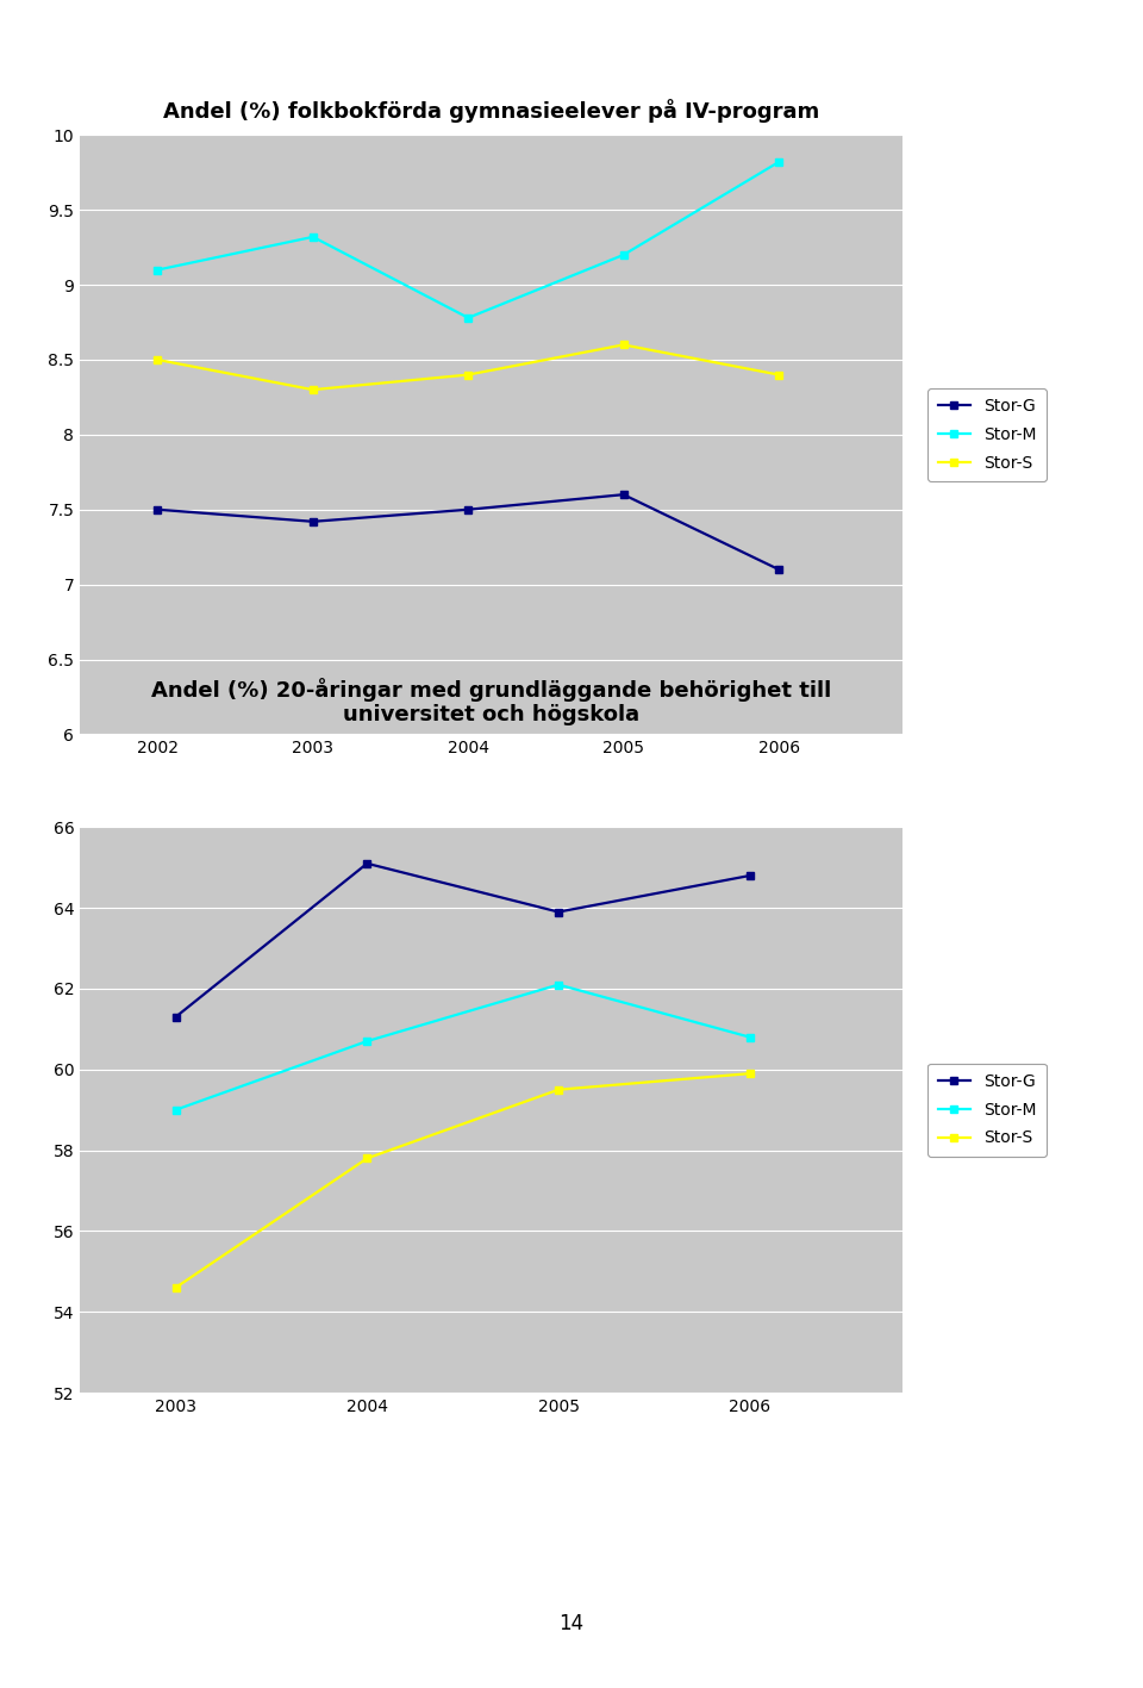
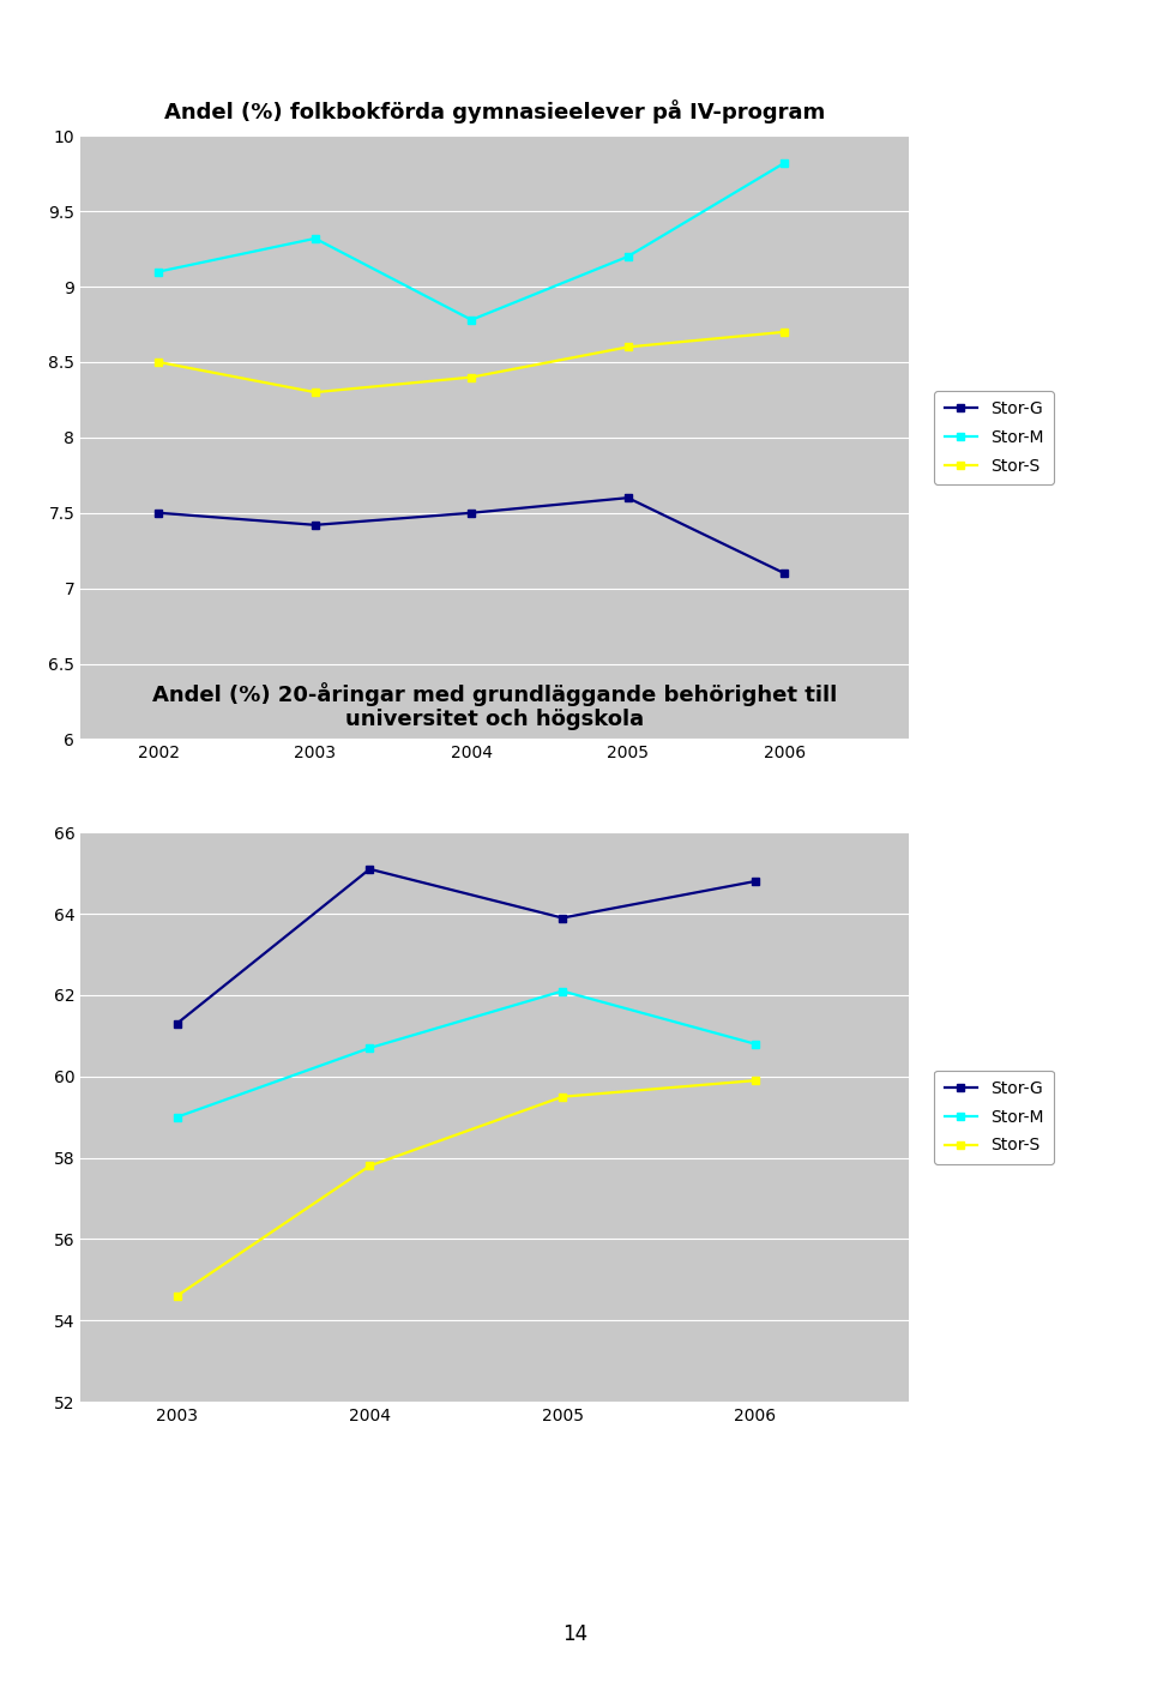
Andel (%) folkbokförda gymnasieelever på IV-program/Stor-S/2006: 8.4 -> 8.7
